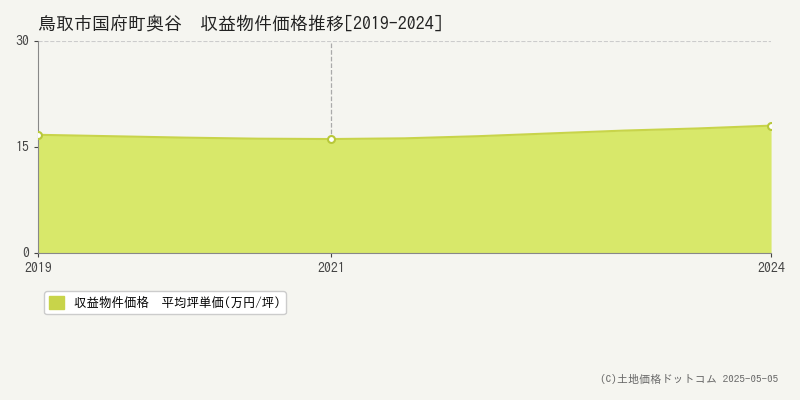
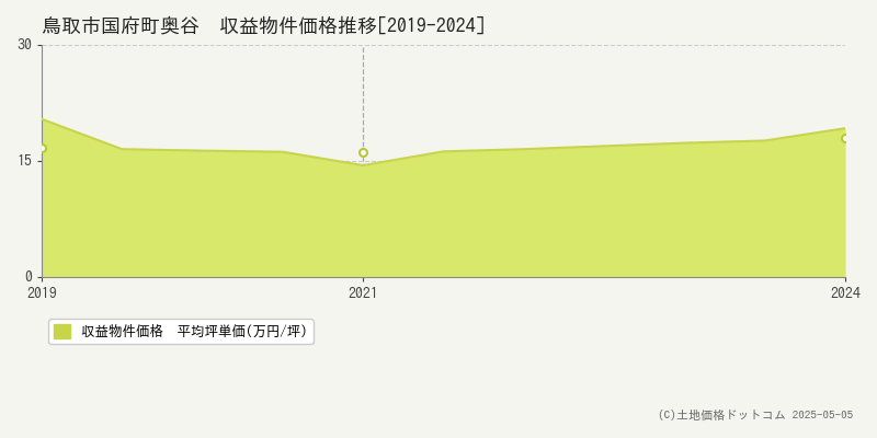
収益物件価格 平均坪単価(万円/坪)/2019: 16.7 -> 20.4
収益物件価格 平均坪単価(万円/坪)/2021: 16.1 -> 14.4
収益物件価格 平均坪単価(万円/坪)/2024: 18.0 -> 19.2
